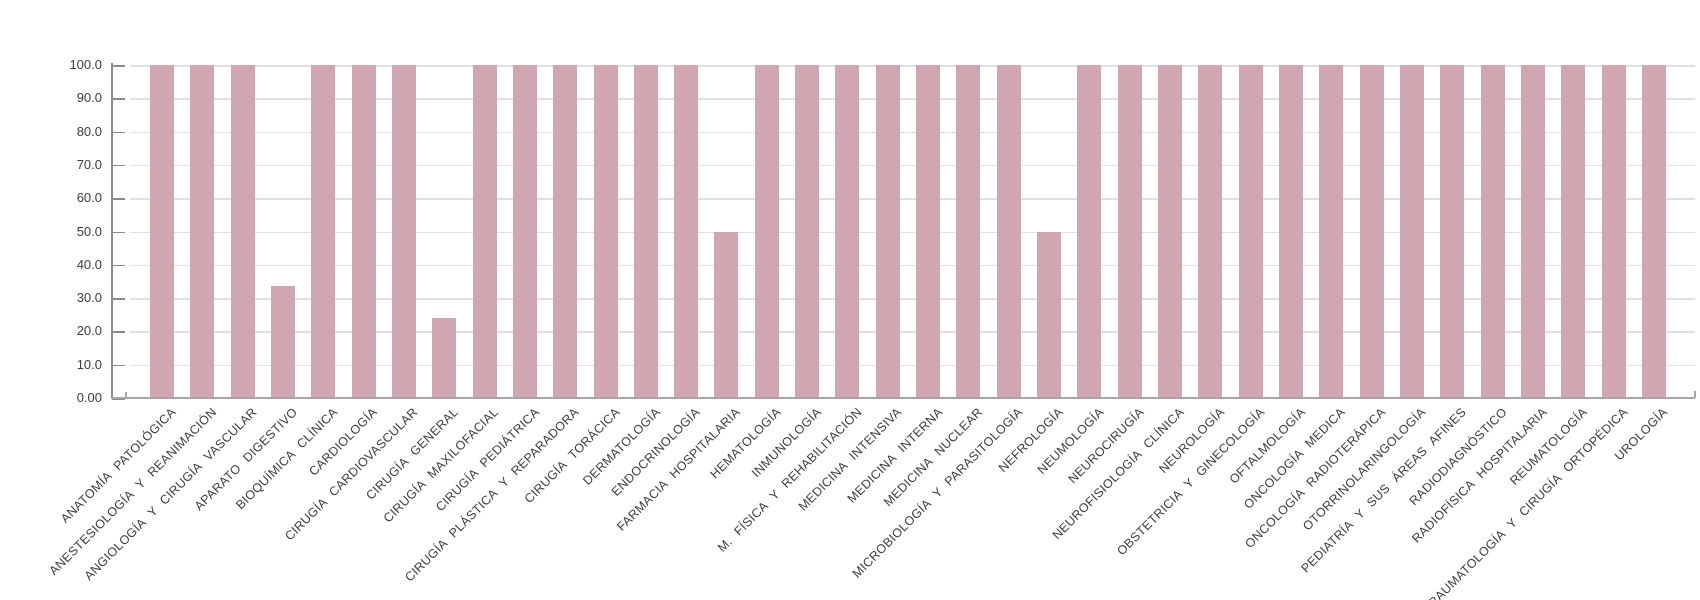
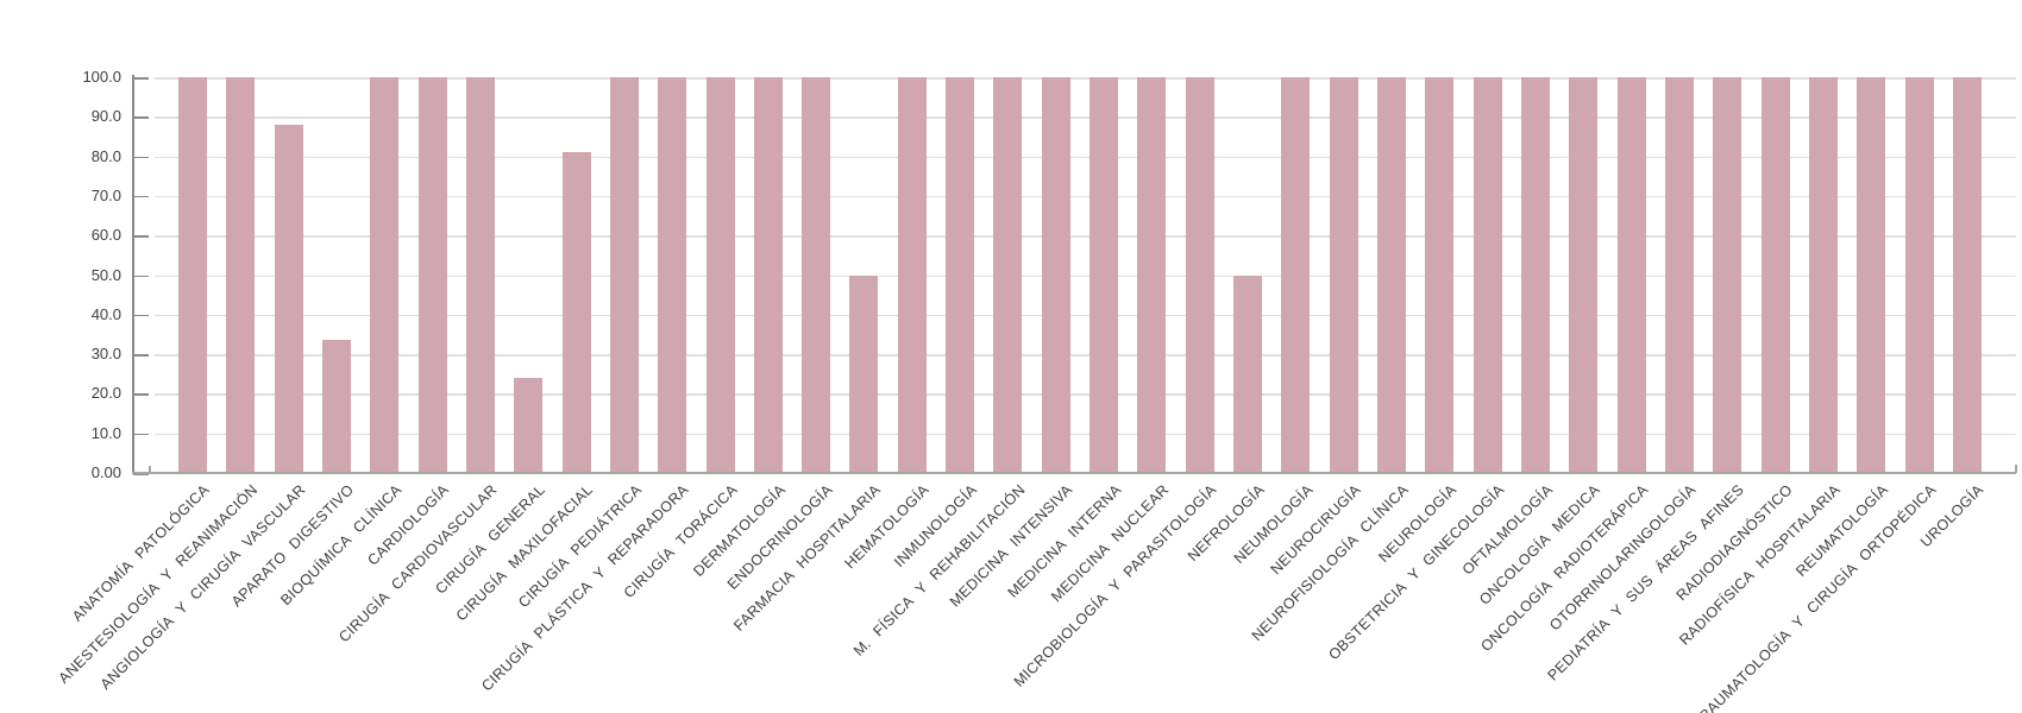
ANGIOLOGÍA Y CIRUGÍA VASCULAR: 100 -> 88
CIRUGÍA MAXILOFACIAL: 100 -> 81
